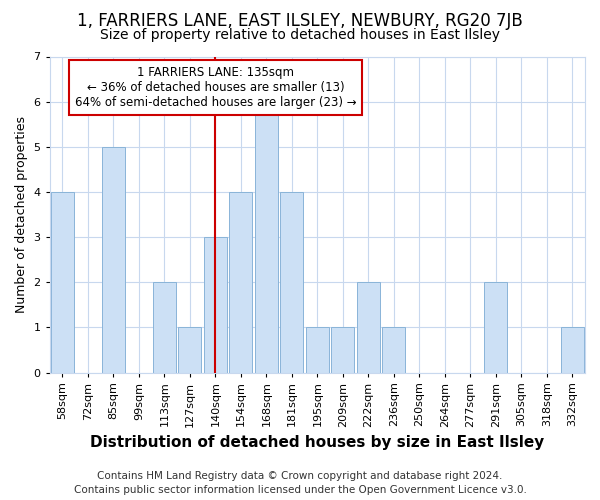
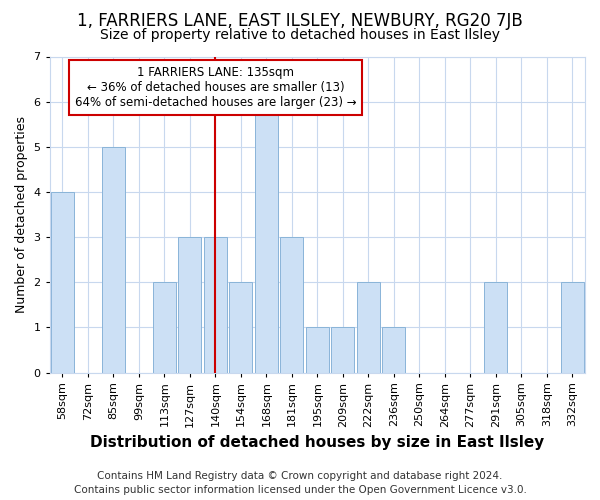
127sqm: 1 -> 3
154sqm: 4 -> 2
181sqm: 4 -> 3
332sqm: 1 -> 2
